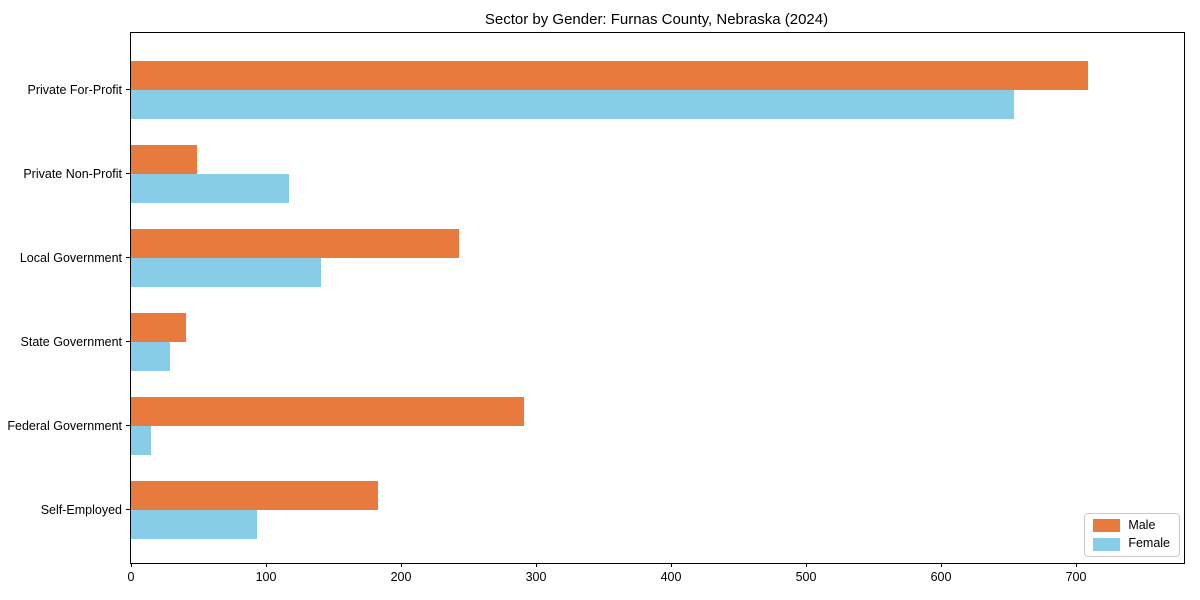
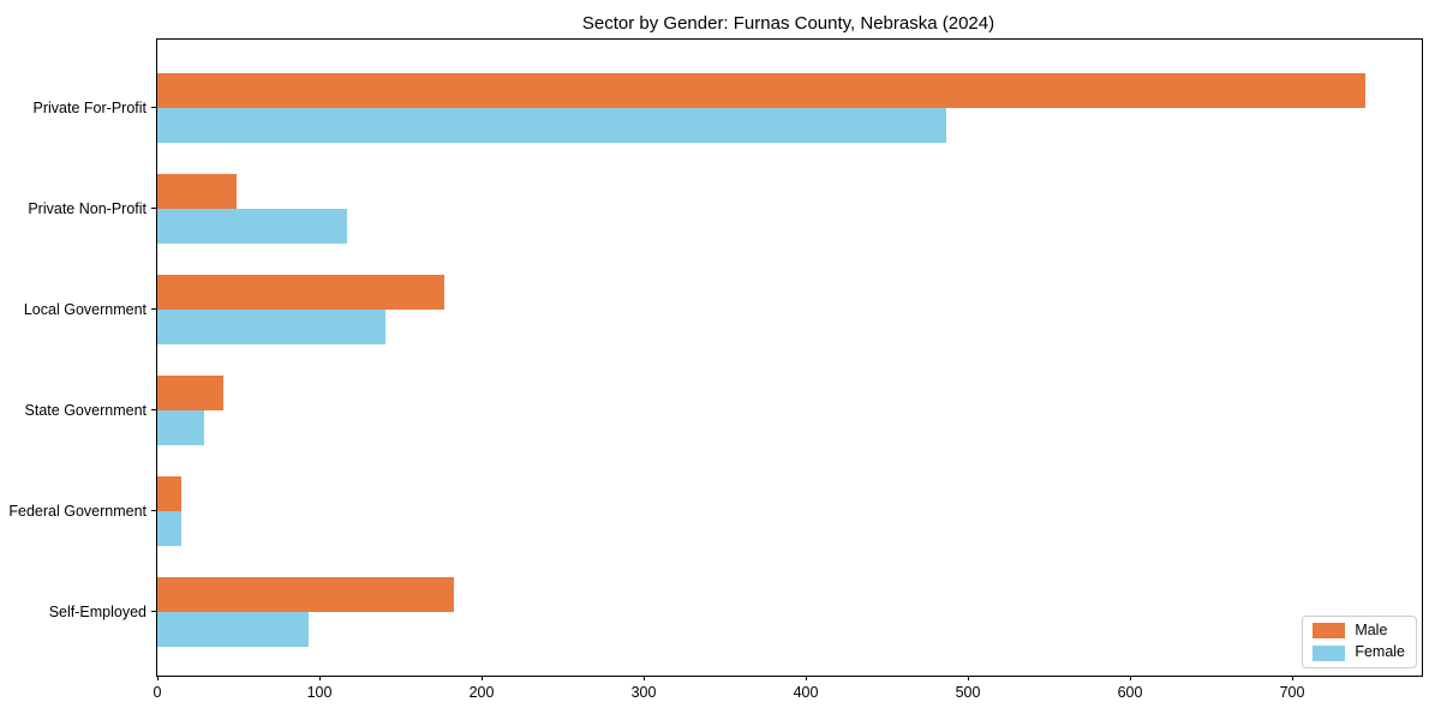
Male/Private For-Profit: 709 -> 745
Female/Private For-Profit: 654 -> 487
Male/Local Government: 243 -> 177
Male/Federal Government: 291 -> 15
